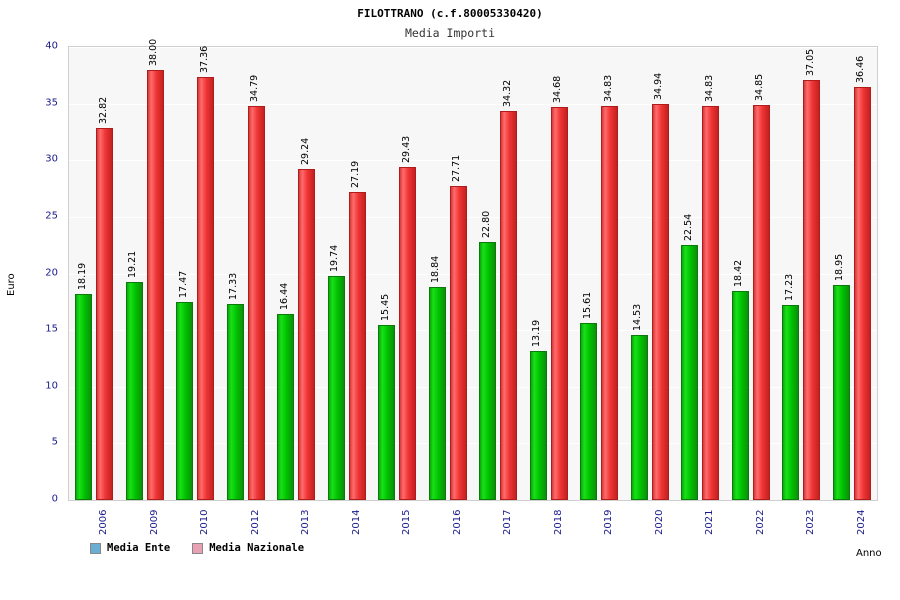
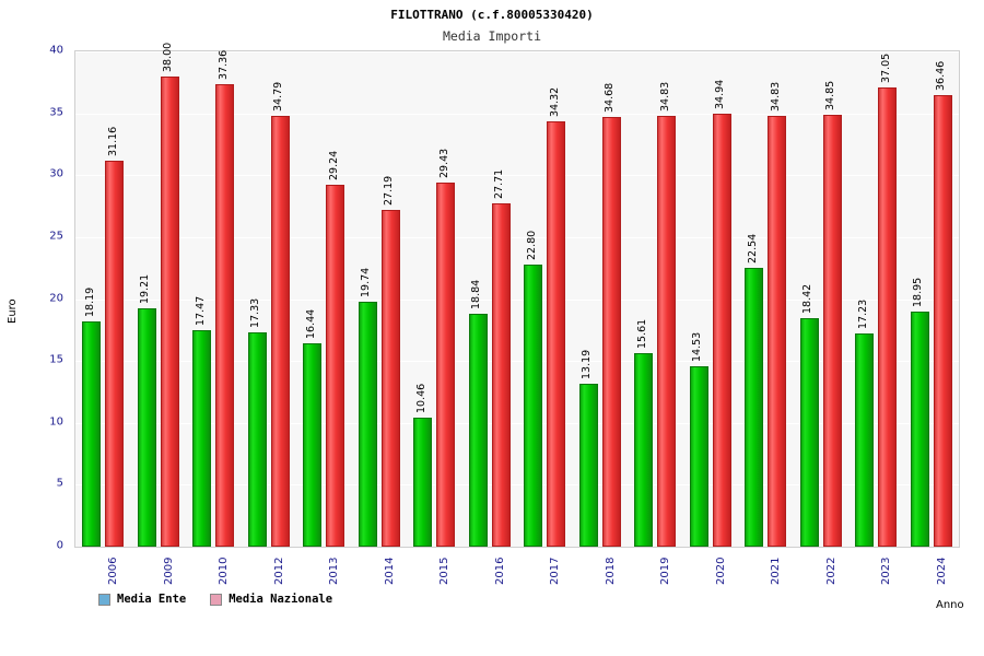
Media Nazionale/2006: 32.82 -> 31.16
Media Ente/2015: 15.45 -> 10.46
